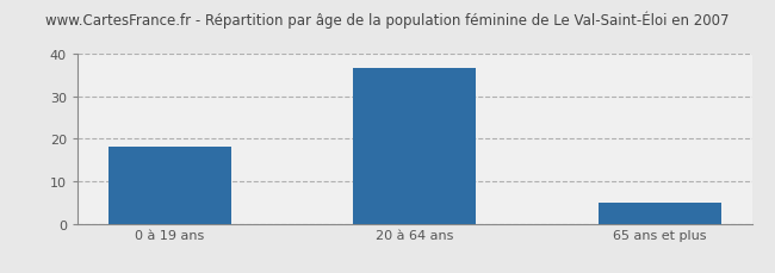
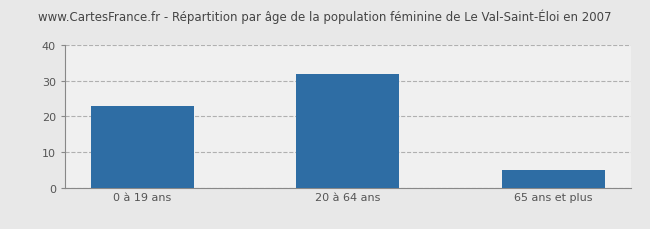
0 à 19 ans: 18.0 -> 23.0
20 à 64 ans: 36.5 -> 32.0
